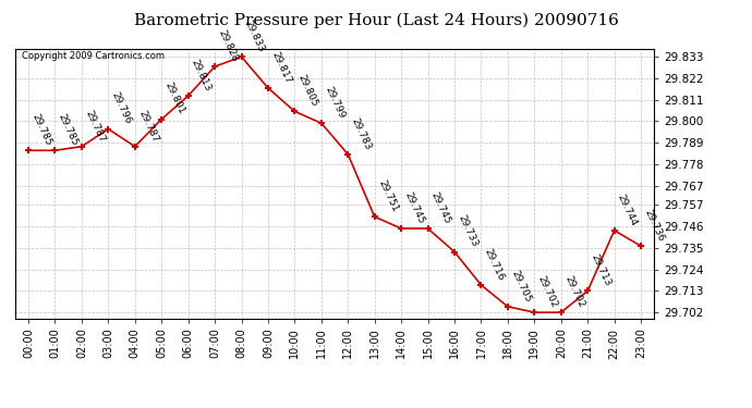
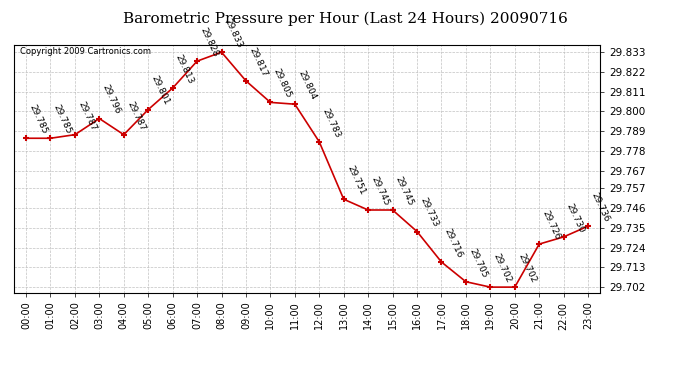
11:00: 29.799 -> 29.804
21:00: 29.713 -> 29.726
22:00: 29.744 -> 29.730
